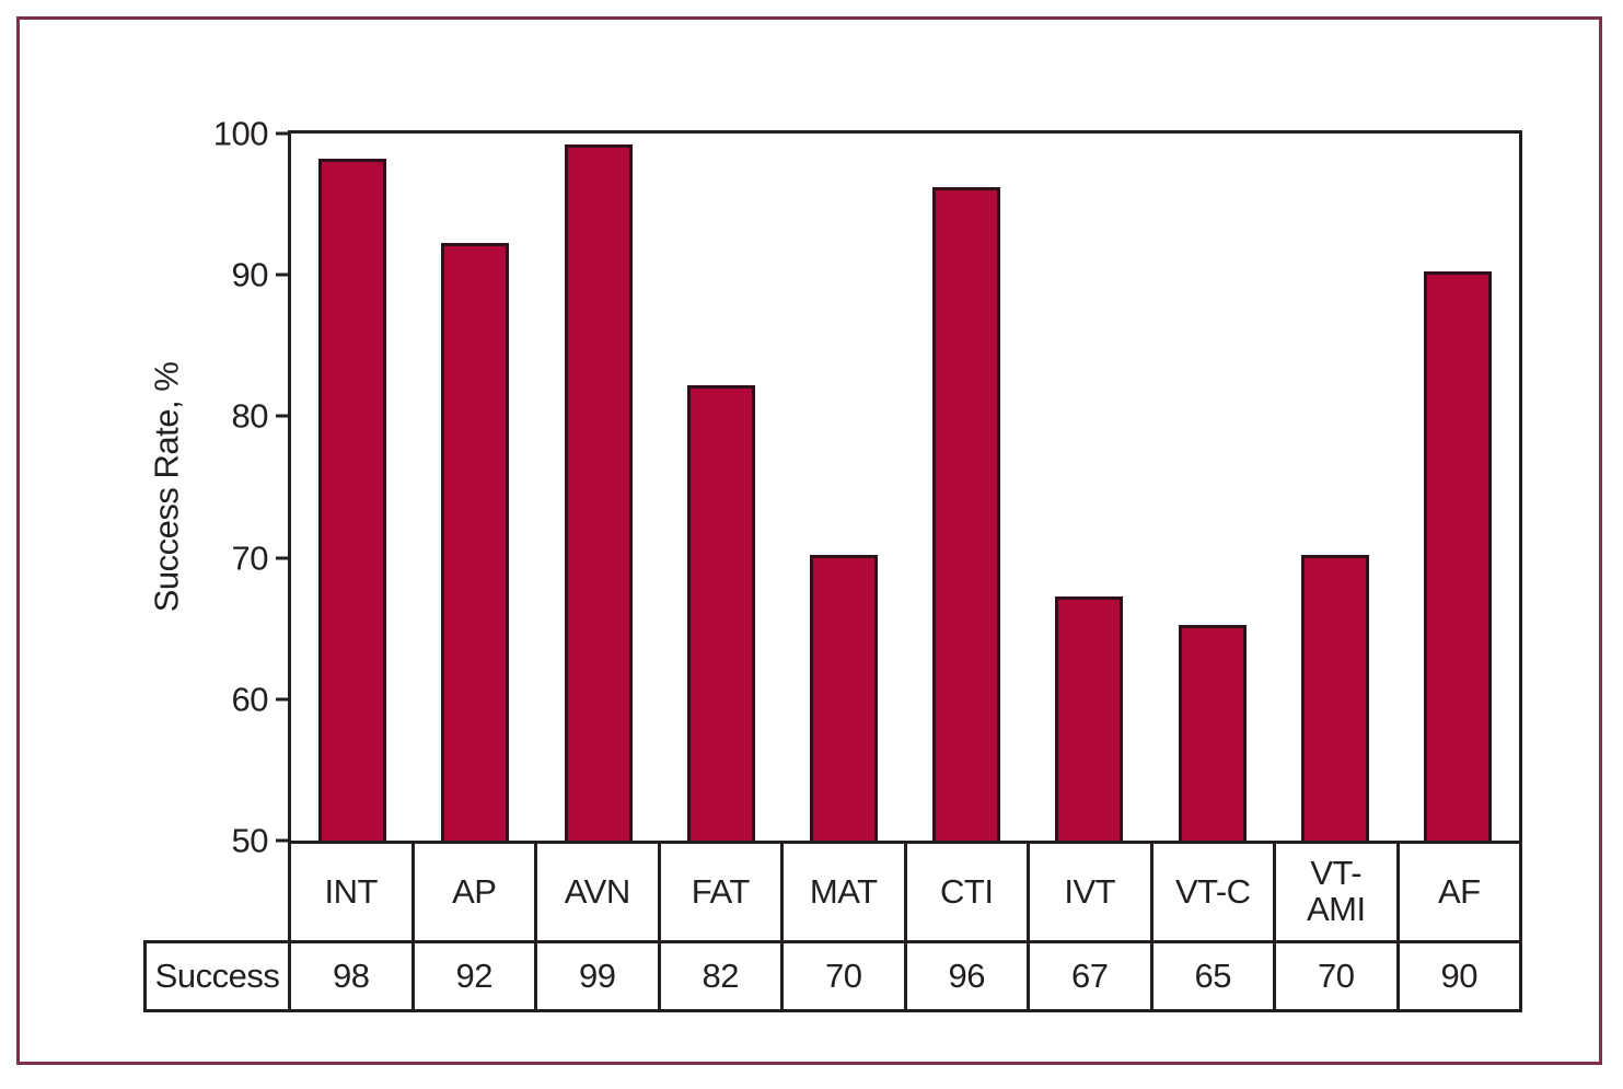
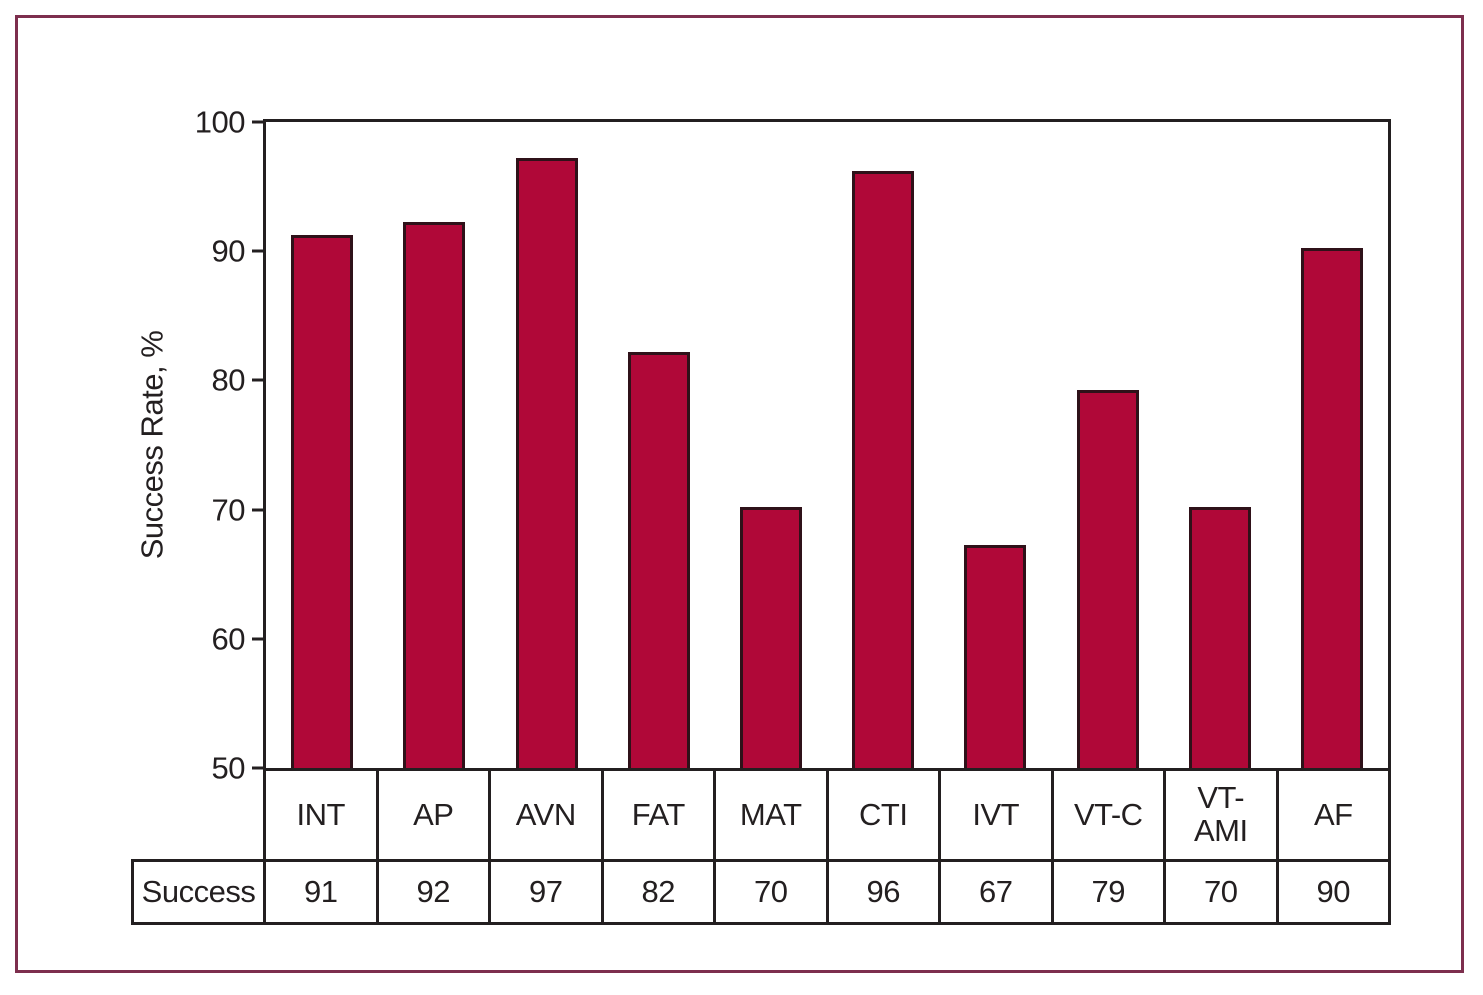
INT: 98 -> 91
AVN: 99 -> 97
VT-C: 65 -> 79
